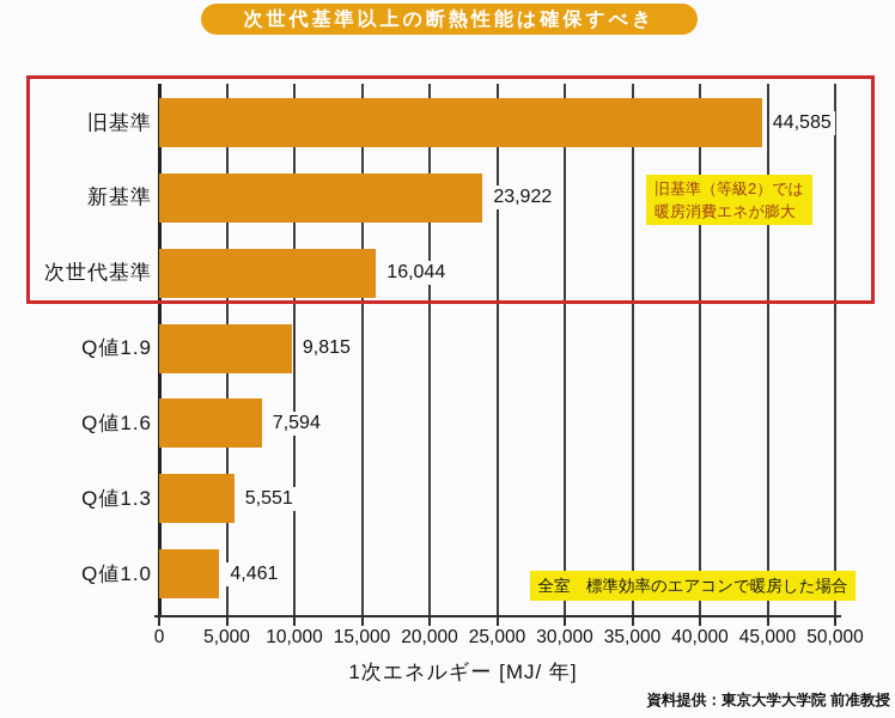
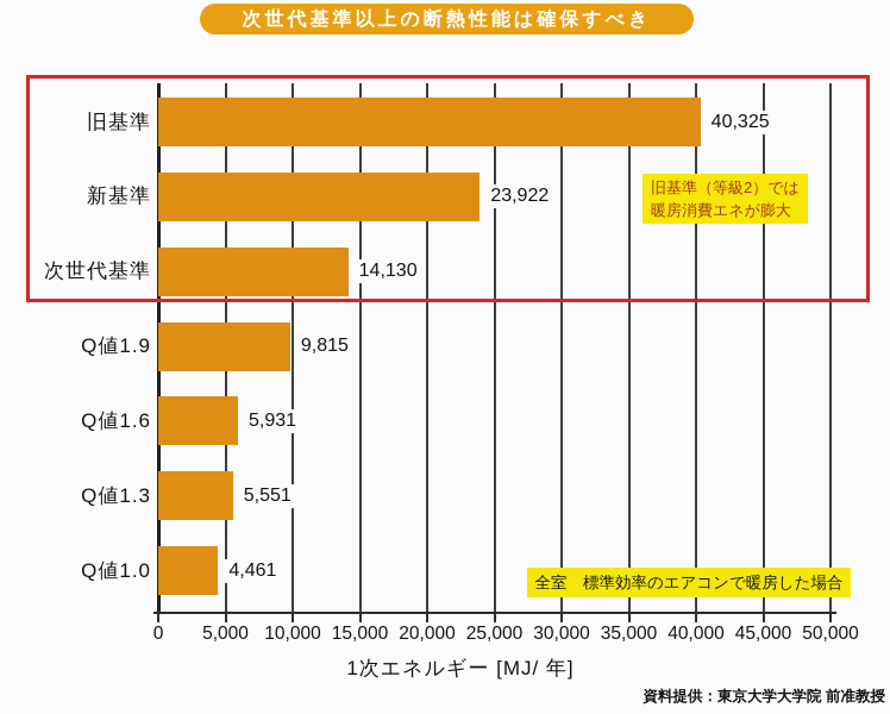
旧基準: 44,585 -> 40,325
次世代基準: 16,044 -> 14,130
Q値1.6: 7,594 -> 5,931
